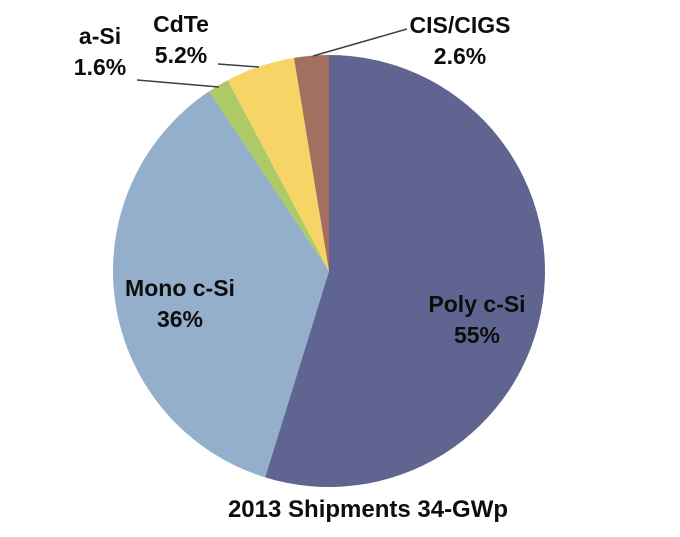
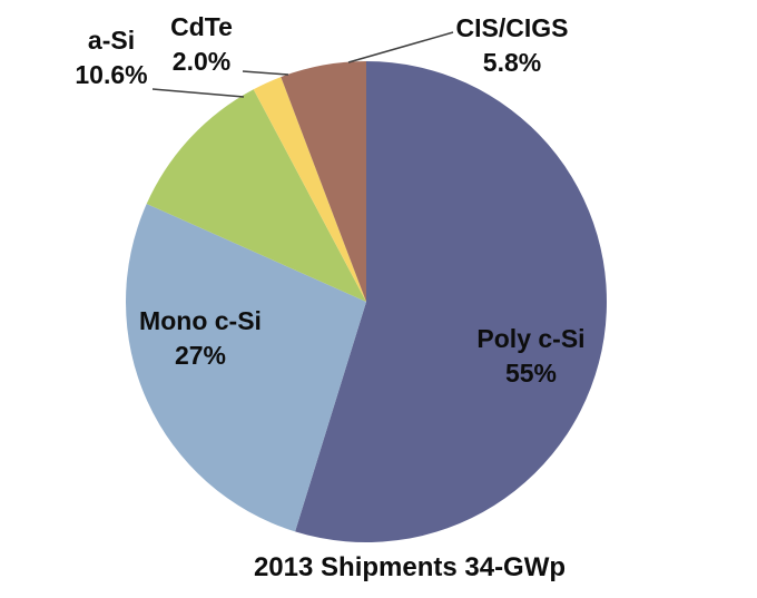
Mono c-Si: 36% -> 27%
a-Si: 1.6% -> 10.6%
CdTe: 5.2% -> 2.0%
CIS/CIGS: 2.6% -> 5.8%
